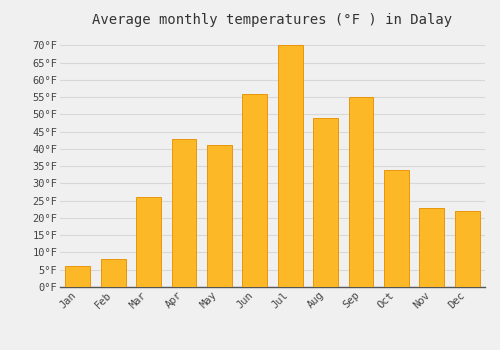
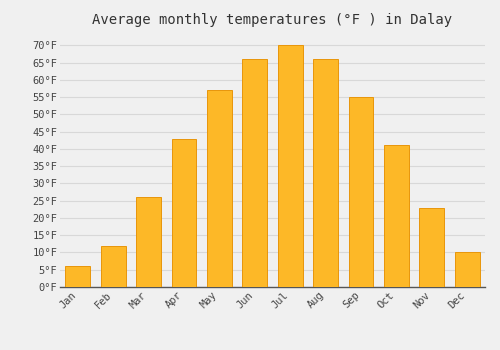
Feb: 8°F -> 12°F
May: 41°F -> 57°F
Jun: 56°F -> 66°F
Aug: 49°F -> 66°F
Oct: 34°F -> 41°F
Dec: 22°F -> 10°F
